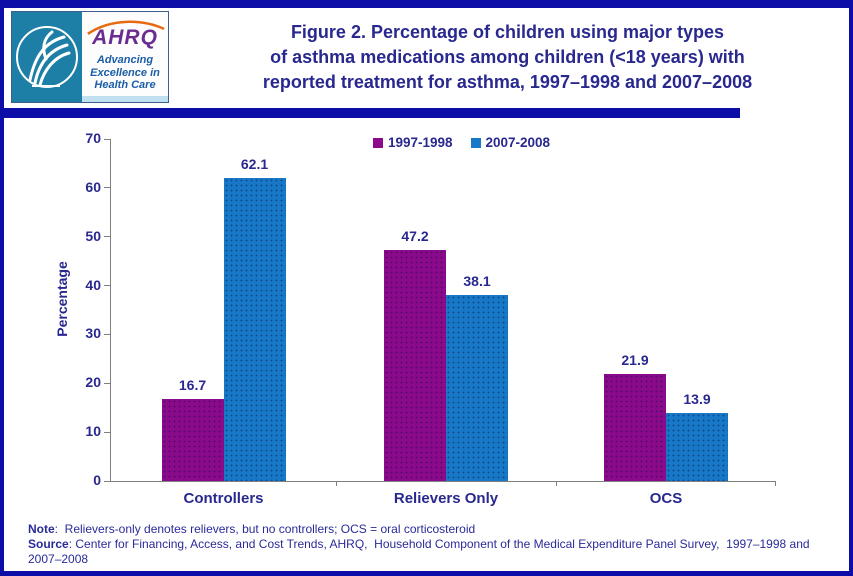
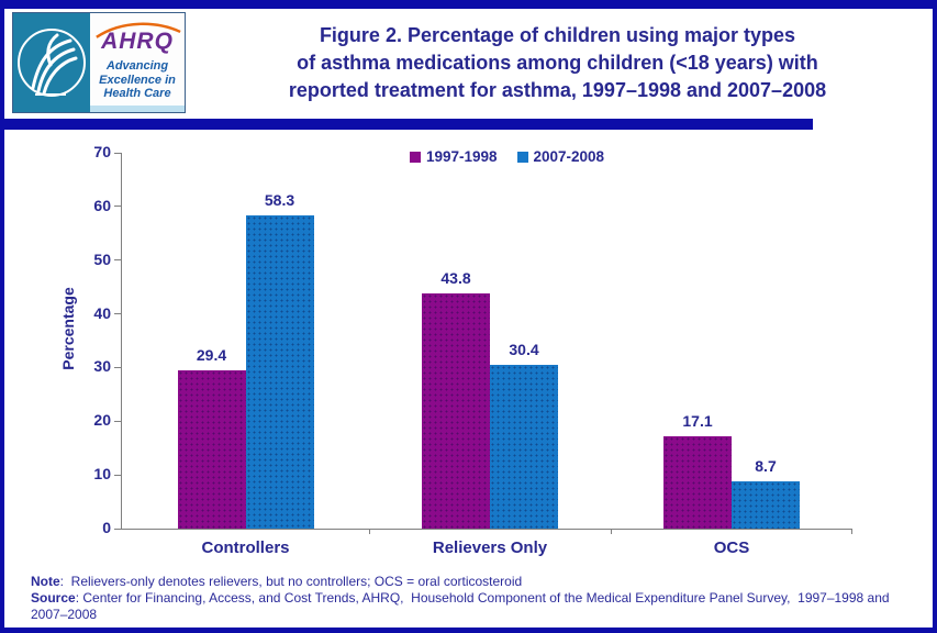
1997-1998/Controllers: 16.7 -> 29.4
2007-2008/Controllers: 62.1 -> 58.3
1997-1998/Relievers Only: 47.2 -> 43.8
2007-2008/Relievers Only: 38.1 -> 30.4
1997-1998/OCS: 21.9 -> 17.1
2007-2008/OCS: 13.9 -> 8.7
